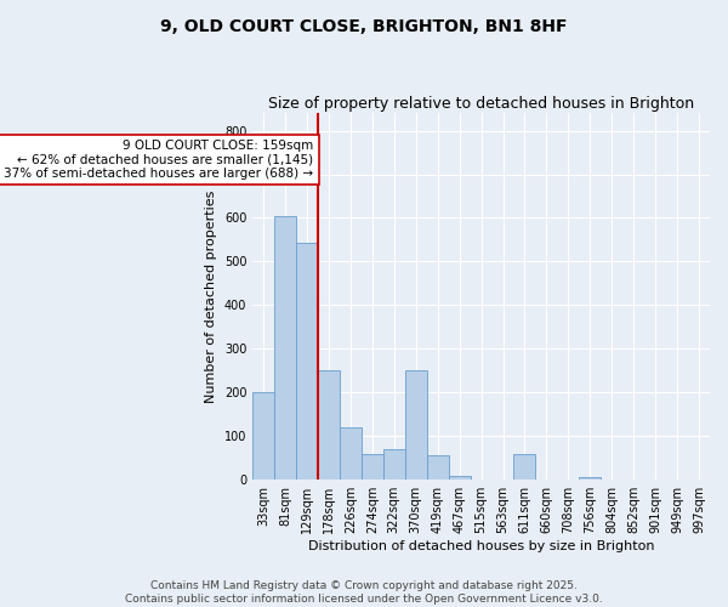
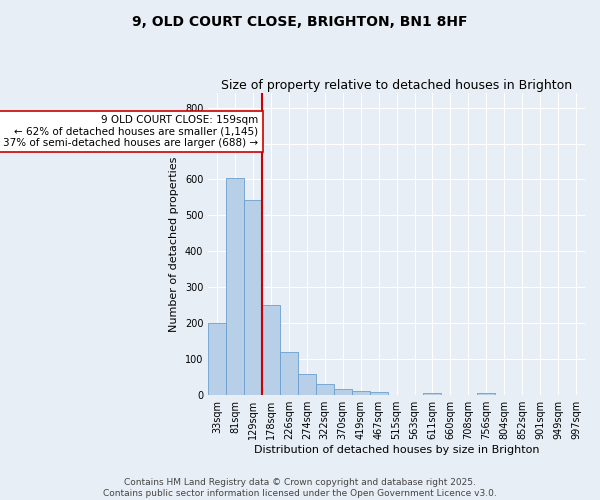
322sqm: 70 -> 32
370sqm: 250 -> 16
419sqm: 55 -> 11
611sqm: 60 -> 7
